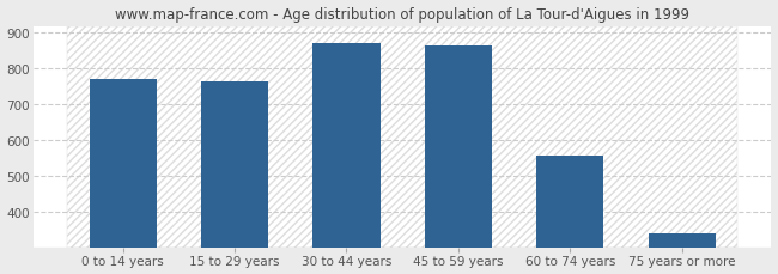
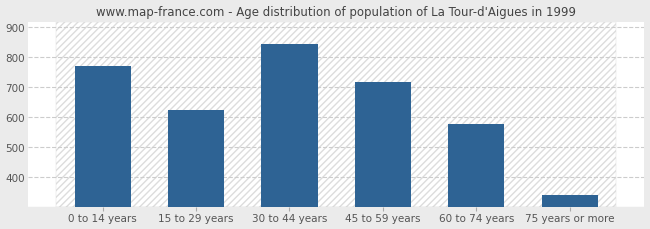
15 to 29 years: 765 -> 622
30 to 44 years: 870 -> 843
45 to 59 years: 865 -> 717
60 to 74 years: 555 -> 575
